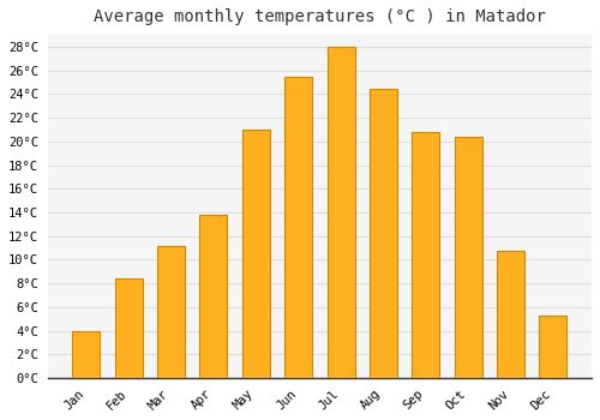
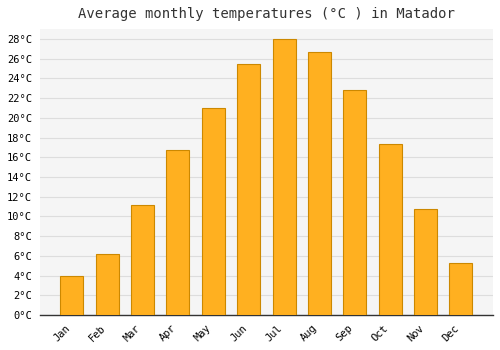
Feb: 8.4°C -> 6.2°C
Apr: 13.8°C -> 16.7°C
Aug: 24.4°C -> 26.7°C
Sep: 20.8°C -> 22.8°C
Oct: 20.4°C -> 17.3°C
